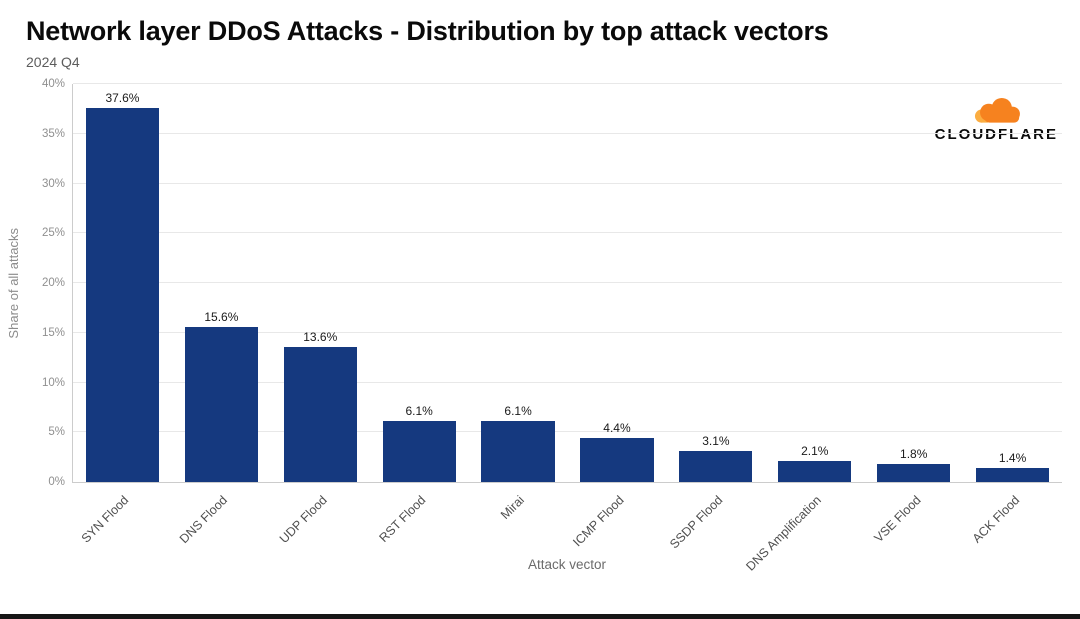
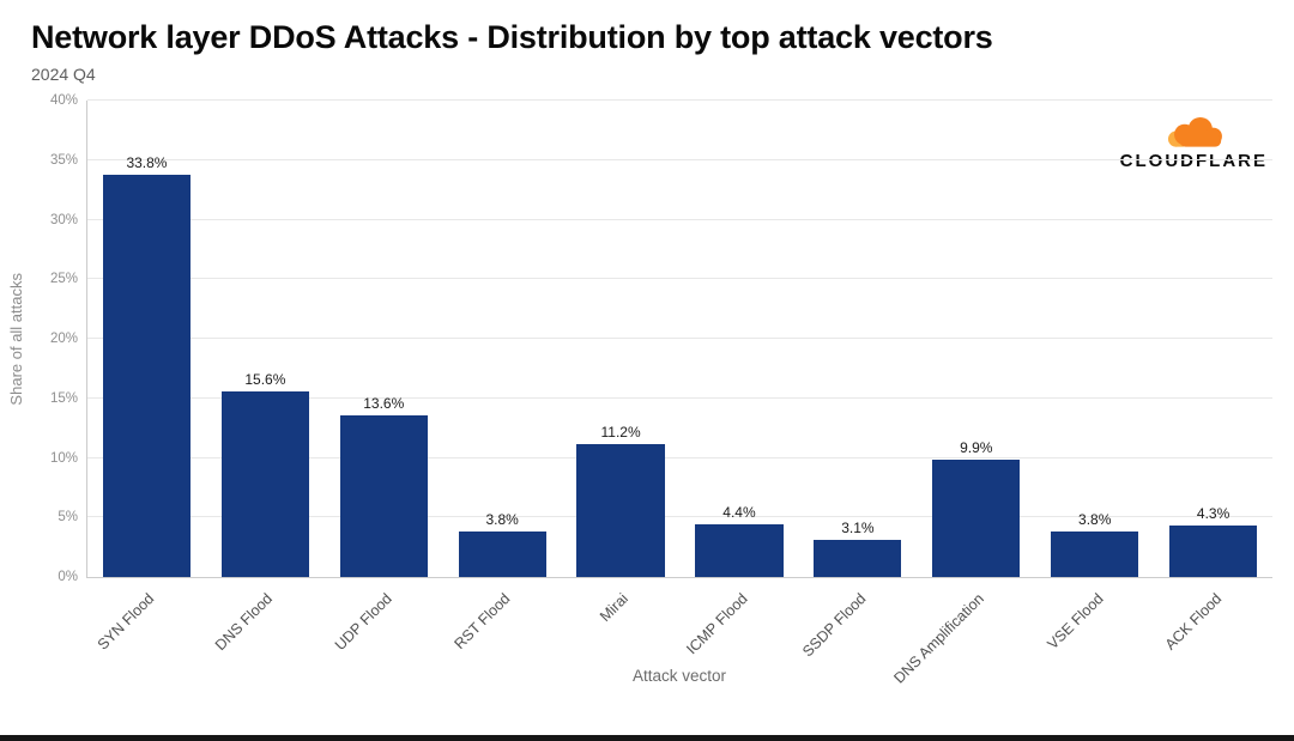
SYN Flood: 37.6% -> 33.8%
RST Flood: 6.1% -> 3.8%
Mirai: 6.1% -> 11.2%
DNS Amplification: 2.1% -> 9.9%
VSE Flood: 1.8% -> 3.8%
ACK Flood: 1.4% -> 4.3%
